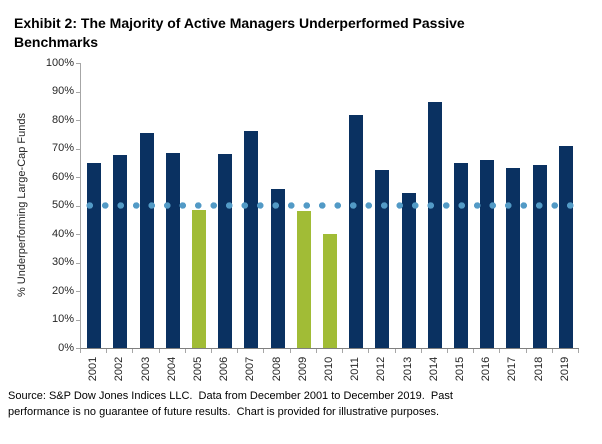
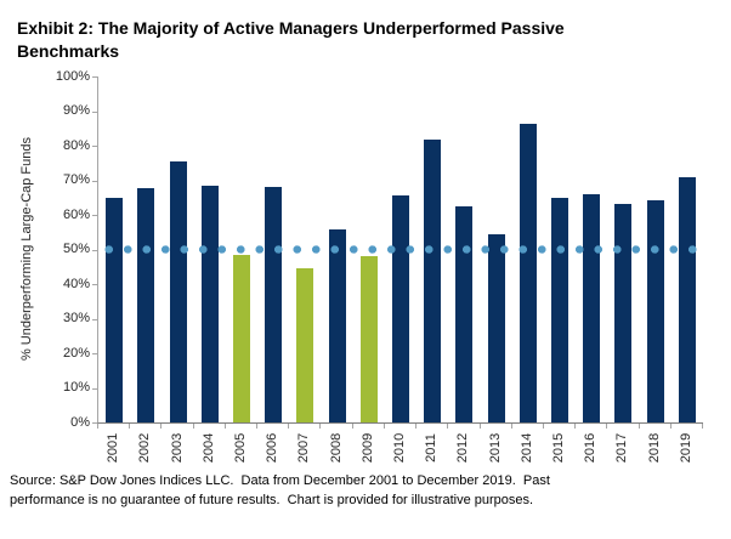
2007: 76% -> 44%
2010: 40% -> 66%
